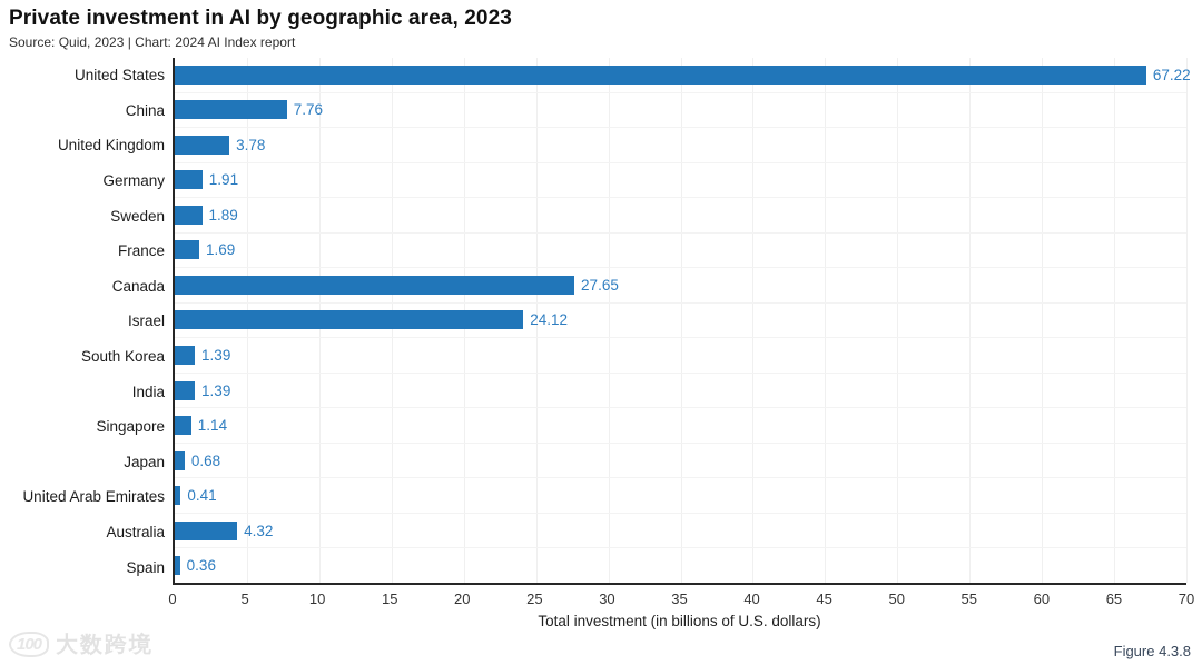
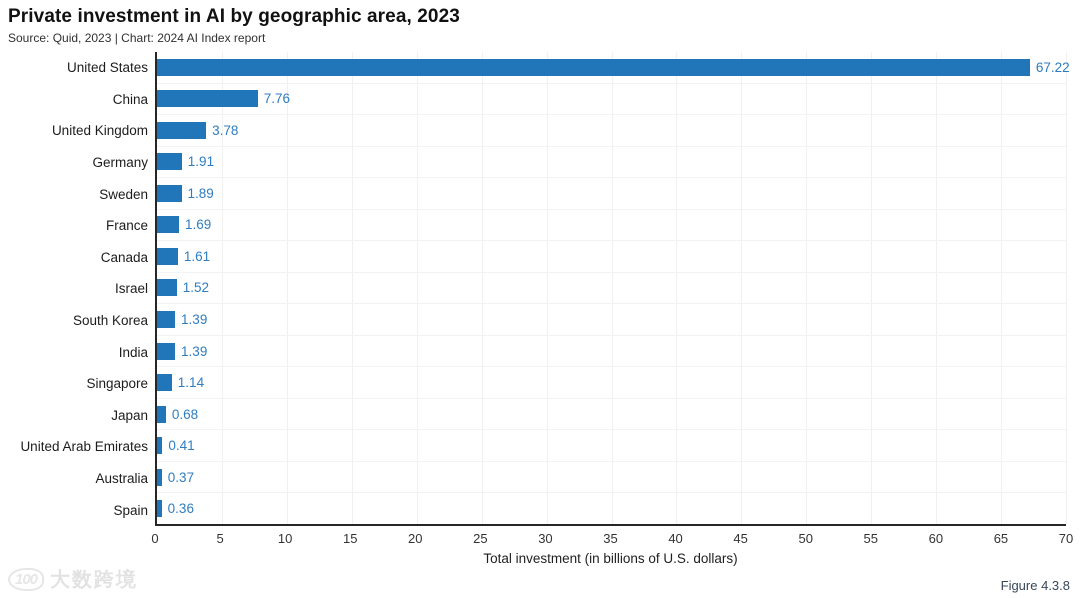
Canada: 27.65 -> 1.61
Israel: 24.12 -> 1.52
Australia: 4.32 -> 0.37
